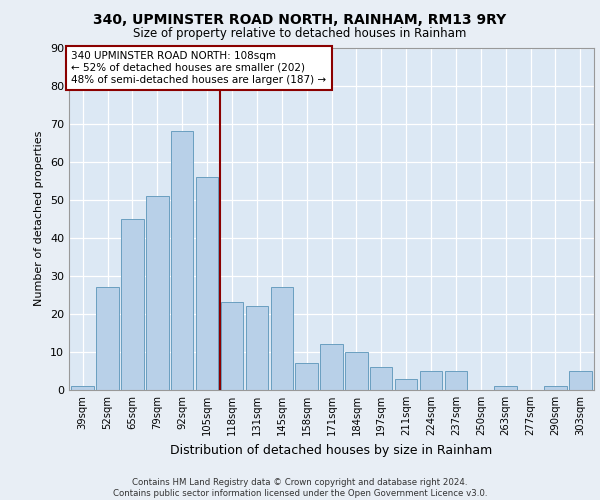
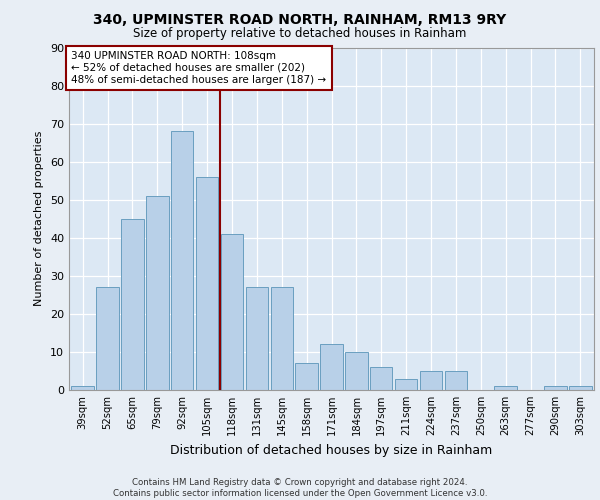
118sqm: 23 -> 41
131sqm: 22 -> 27
303sqm: 5 -> 1
